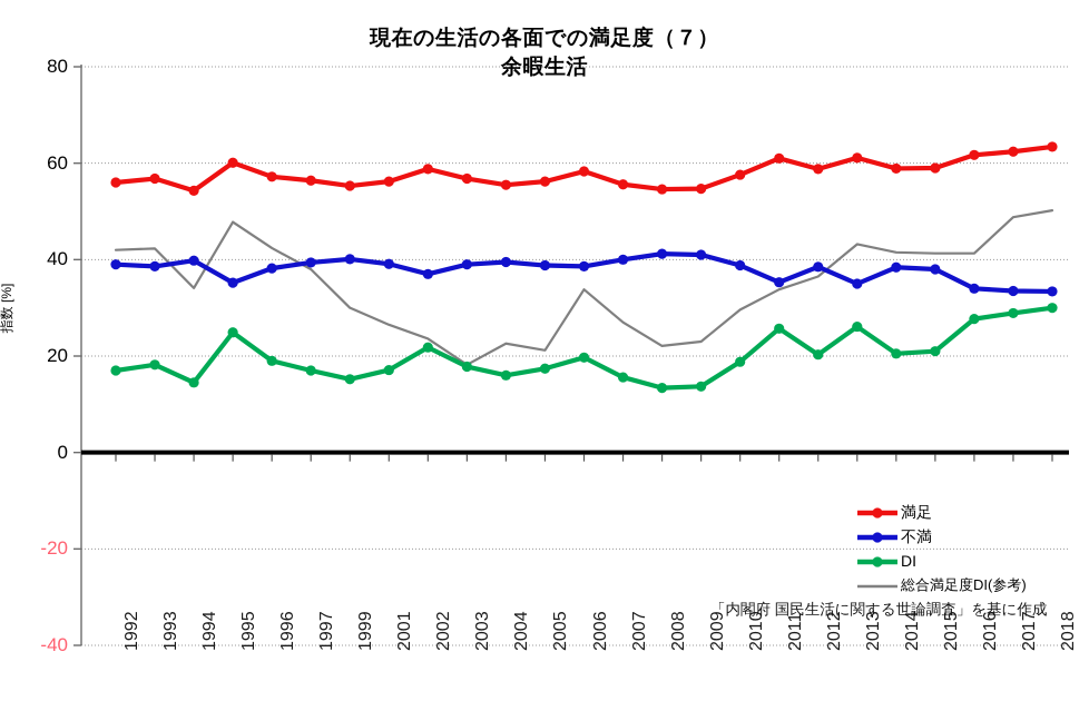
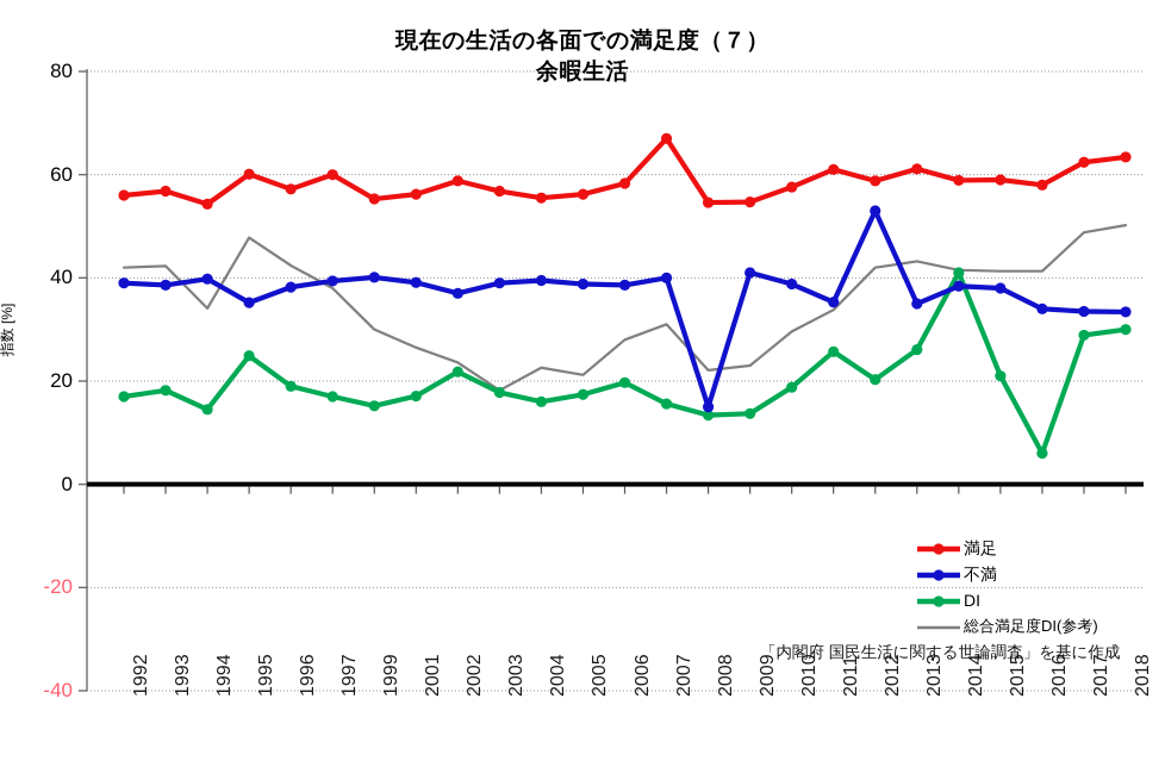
満足/1997: 56 -> 60
総合満足度DI(参考)/2006: 34 -> 28
満足/2007: 56 -> 67
総合満足度DI(参考)/2007: 27 -> 31
不満/2008: 41 -> 15
不満/2012: 38 -> 53
総合満足度DI(参考)/2012: 36 -> 42
DI/2014: 20 -> 41
満足/2016: 62 -> 58
DI/2016: 28 -> 6
